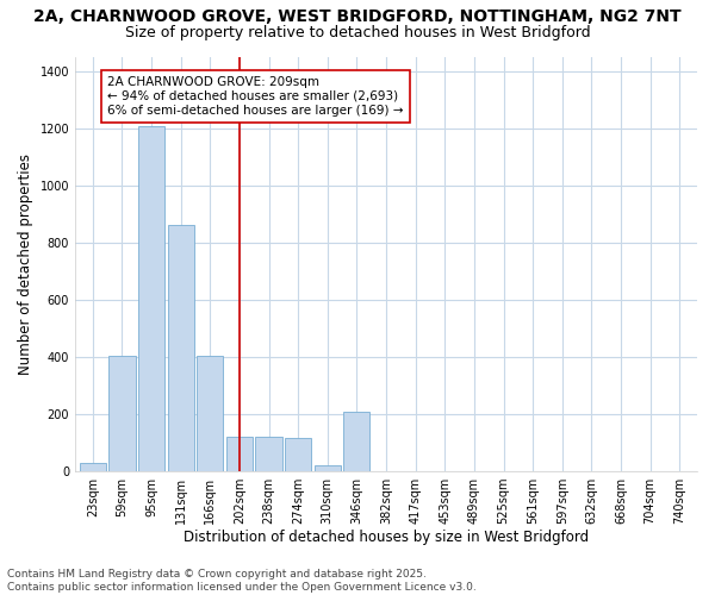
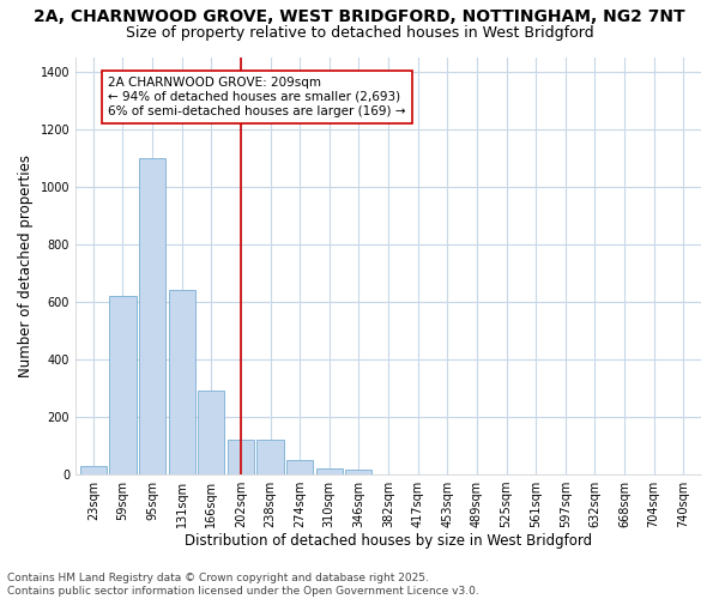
59sqm: 405 -> 620
95sqm: 1205 -> 1100
131sqm: 860 -> 640
166sqm: 405 -> 290
274sqm: 115 -> 50
346sqm: 210 -> 15
